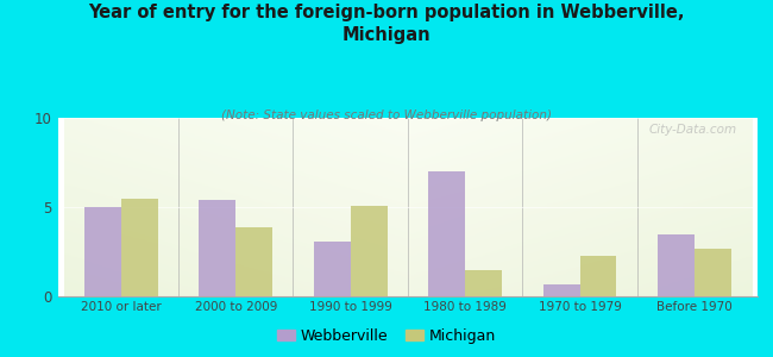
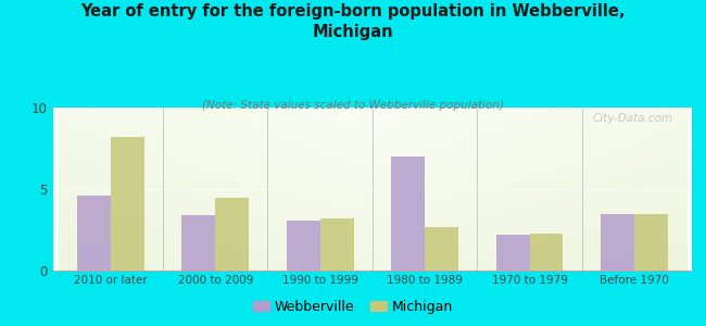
Webberville/2010 or later: 5.0 -> 4.6
Michigan/2010 or later: 5.5 -> 8.2
Webberville/2000 to 2009: 5.4 -> 3.4
Michigan/2000 to 2009: 3.9 -> 4.5
Michigan/1990 to 1999: 5.1 -> 3.2
Michigan/1980 to 1989: 1.5 -> 2.7
Webberville/1970 to 1979: 0.7 -> 2.2
Michigan/Before 1970: 2.7 -> 3.5
